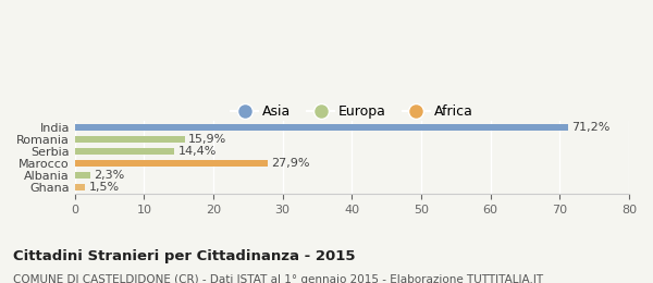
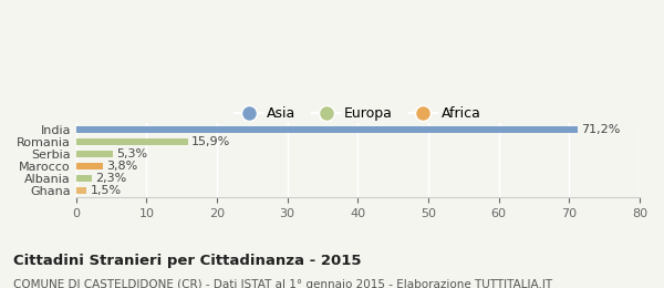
Serbia: 14,4% -> 5,3%
Marocco: 27,9% -> 3,8%
